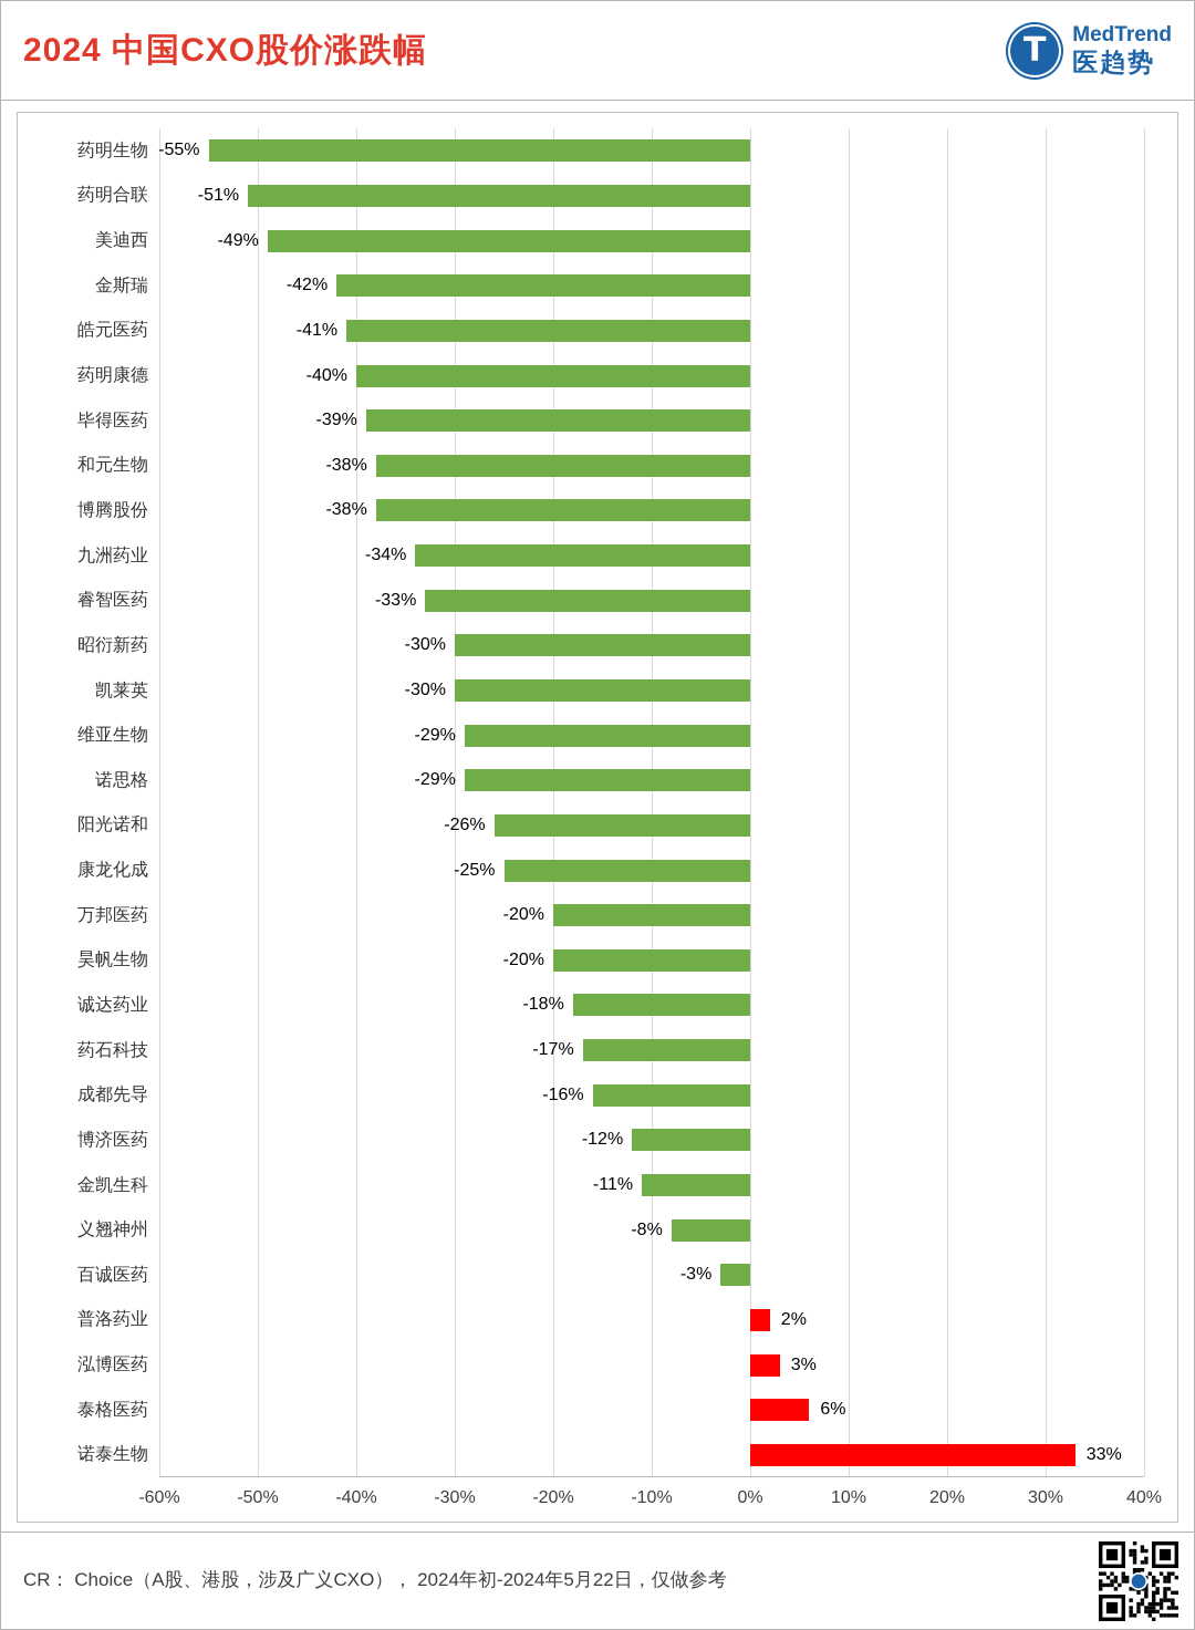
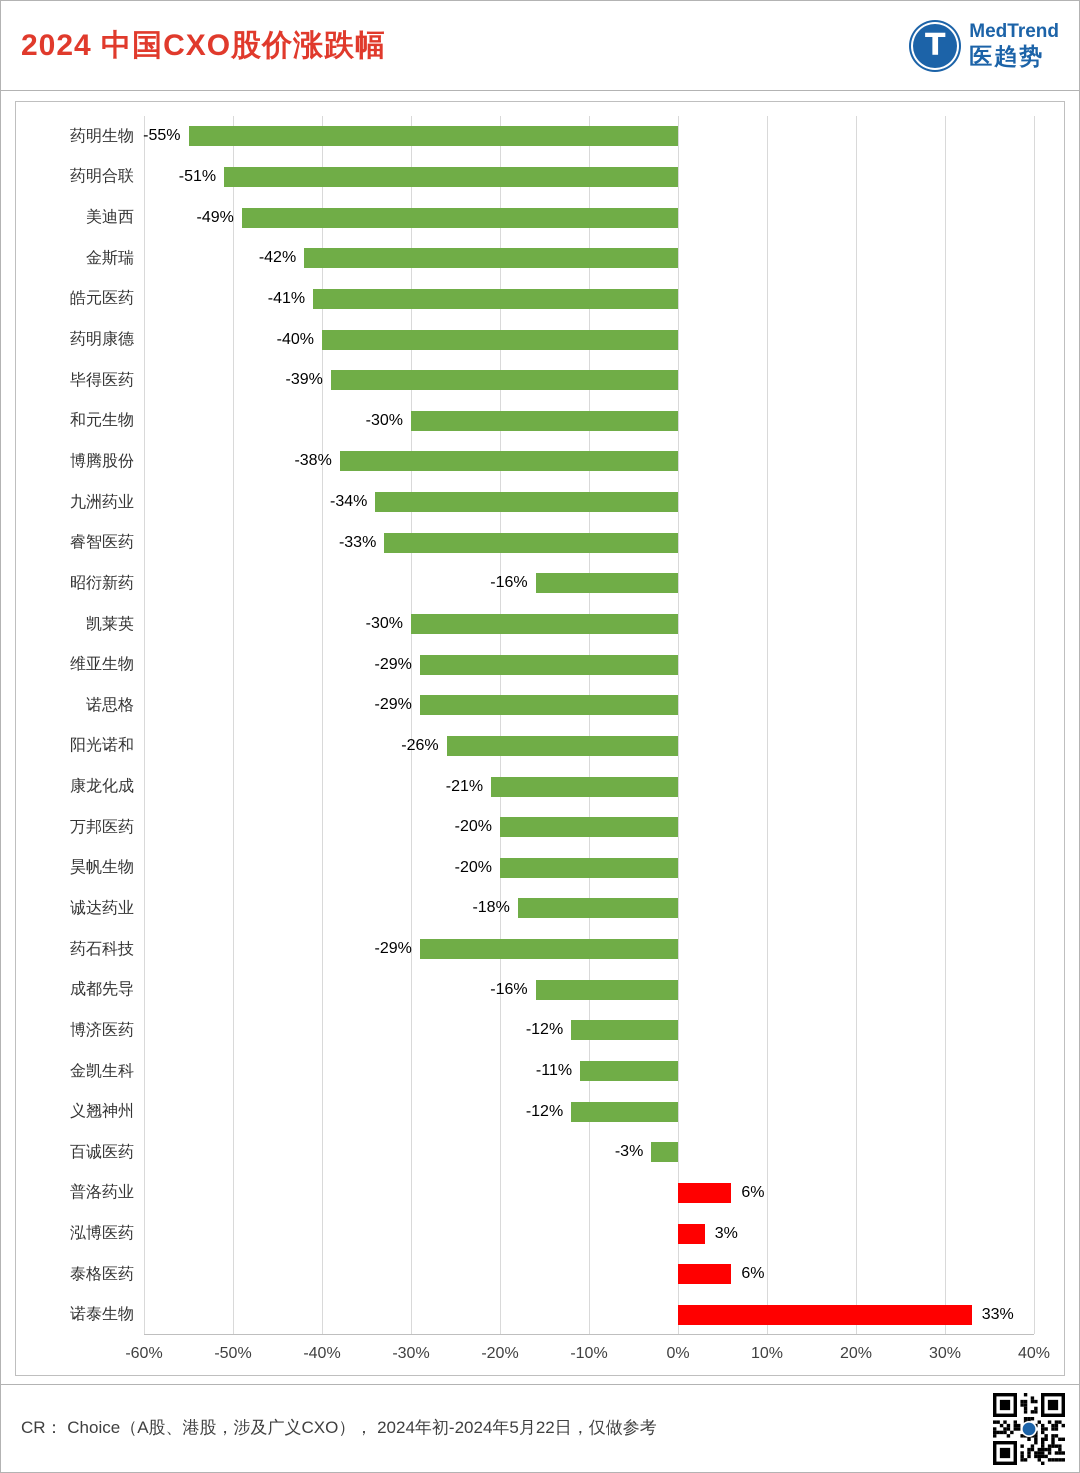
和元生物: -38% -> -30%
昭衍新药: -30% -> -16%
康龙化成: -25% -> -21%
药石科技: -17% -> -29%
义翘神州: -8% -> -12%
普洛药业: 2% -> 6%
